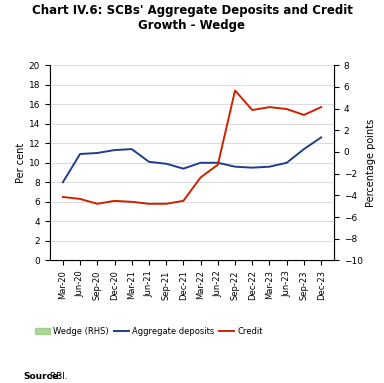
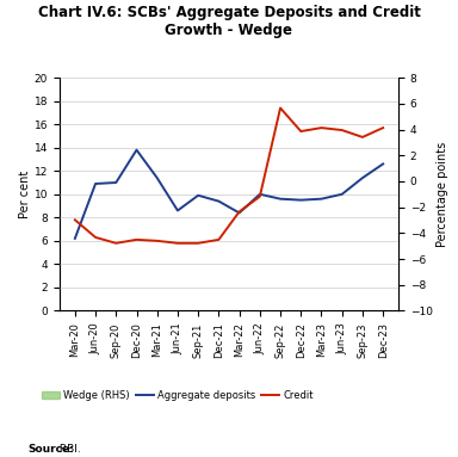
Aggregate deposits/Mar-20: 8.0 -> 6.2
Credit/Mar-20: 6.5 -> 7.8
Aggregate deposits/Dec-20: 11.3 -> 13.8
Aggregate deposits/Jun-21: 10.1 -> 8.6
Aggregate deposits/Mar-22: 10.0 -> 8.4
